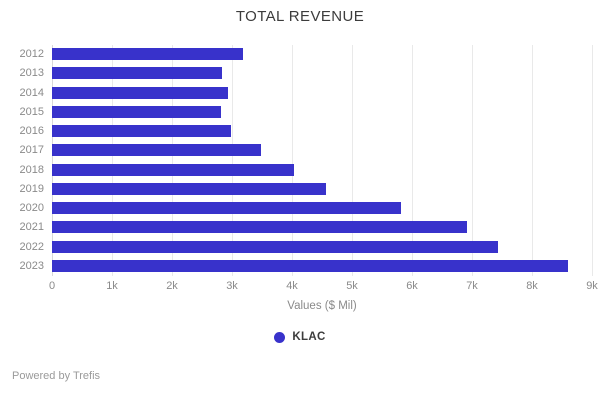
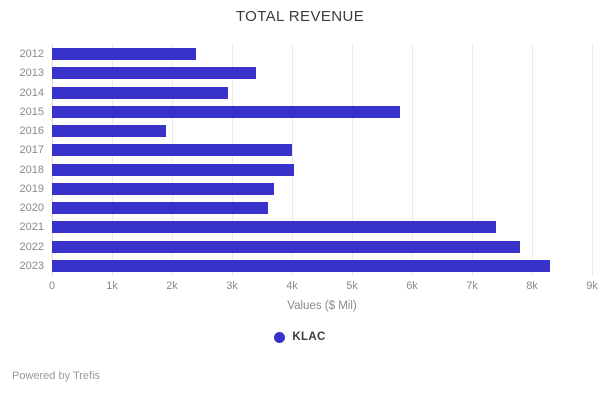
2012: 3.2k -> 2.4k
2013: 2.8k -> 3.4k
2015: 2.8k -> 5.8k
2016: 3.0k -> 1.9k
2017: 3.5k -> 4.0k
2019: 4.6k -> 3.7k
2020: 5.8k -> 3.6k
2021: 6.9k -> 7.4k
2022: 7.4k -> 7.8k
2023: 8.6k -> 8.3k
